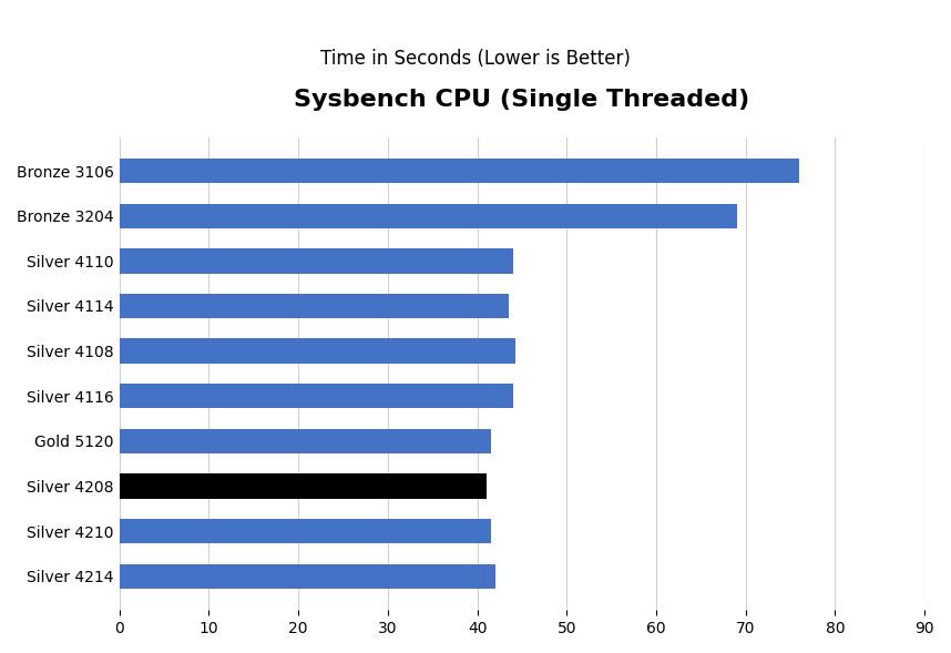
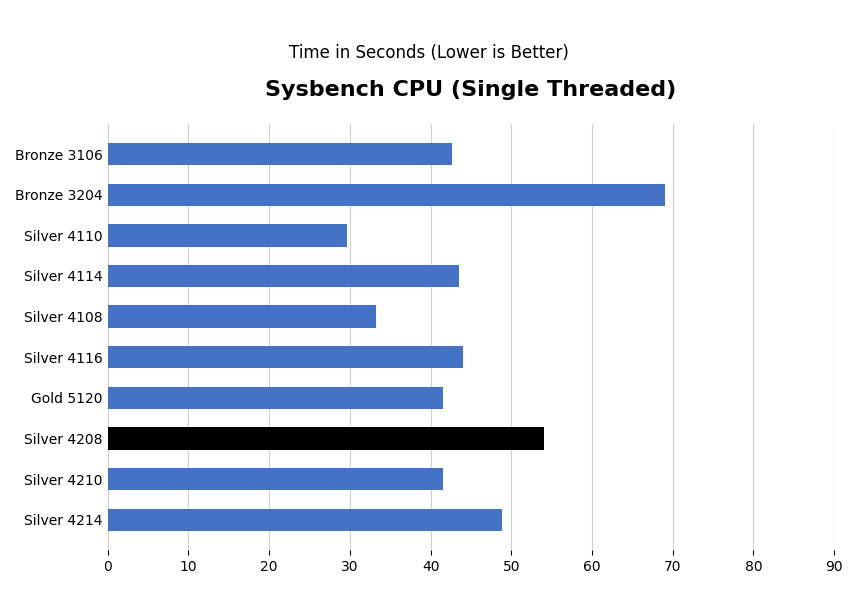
Bronze 3106: 76.0 -> 42.6
Silver 4110: 44.0 -> 29.6
Silver 4108: 44.2 -> 33.2
Silver 4208: 41.0 -> 54.0
Silver 4214: 42.0 -> 48.8
